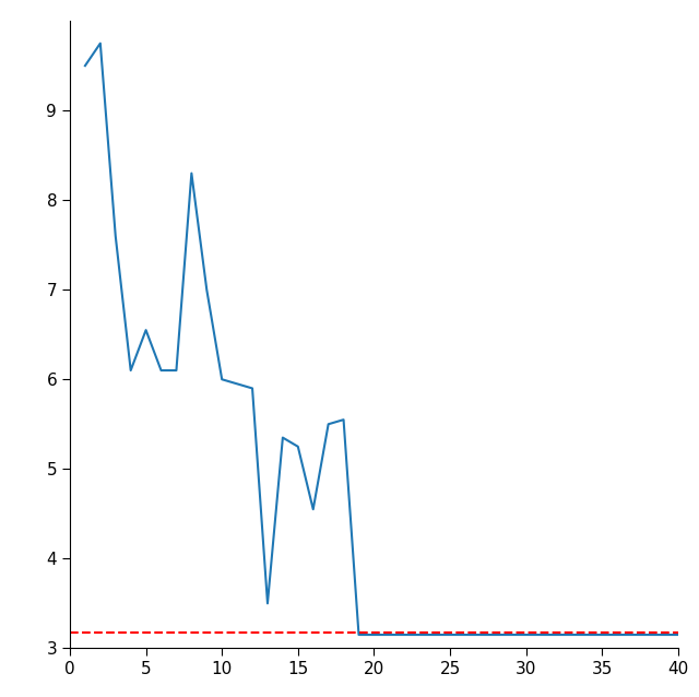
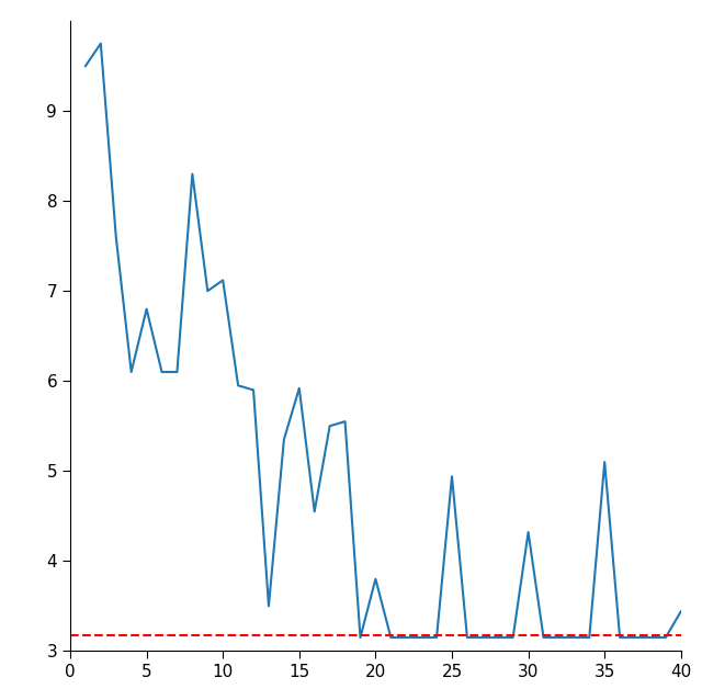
5: 6.55 -> 6.80
10: 6.00 -> 7.12
15: 5.25 -> 5.92
20: 3.15 -> 3.80
25: 3.15 -> 4.94
30: 3.15 -> 4.32
35: 3.15 -> 5.10
40: 3.15 -> 3.44
